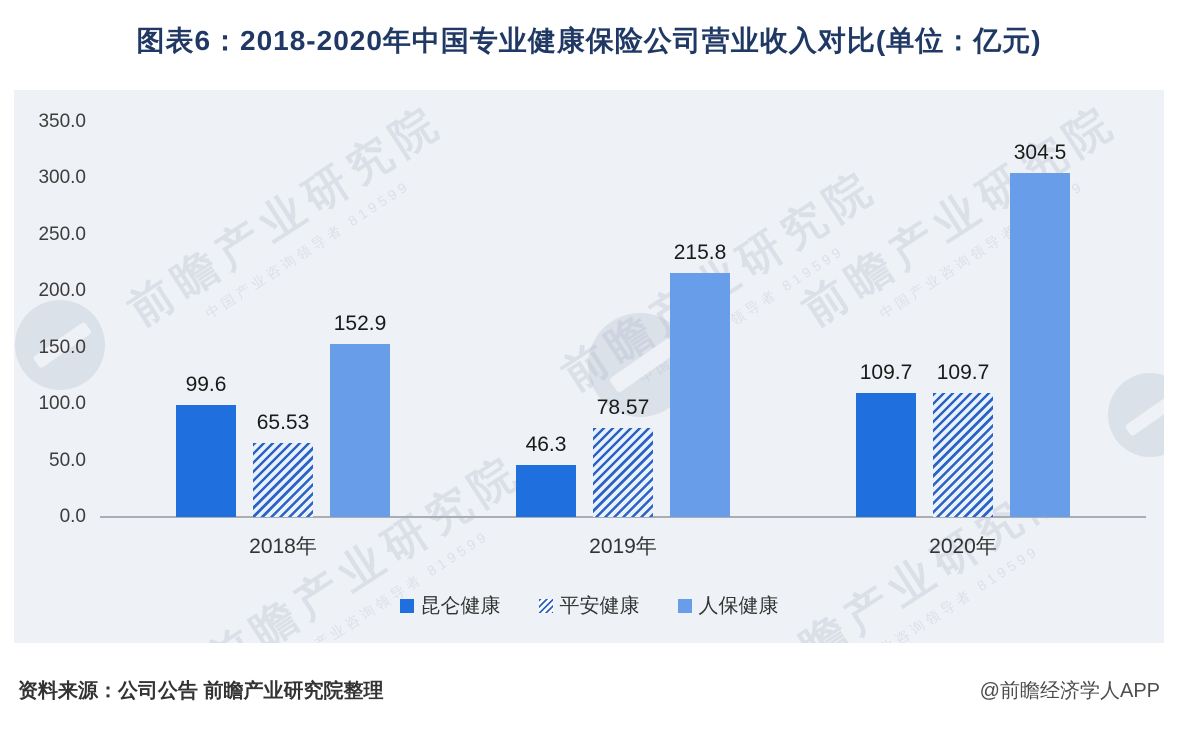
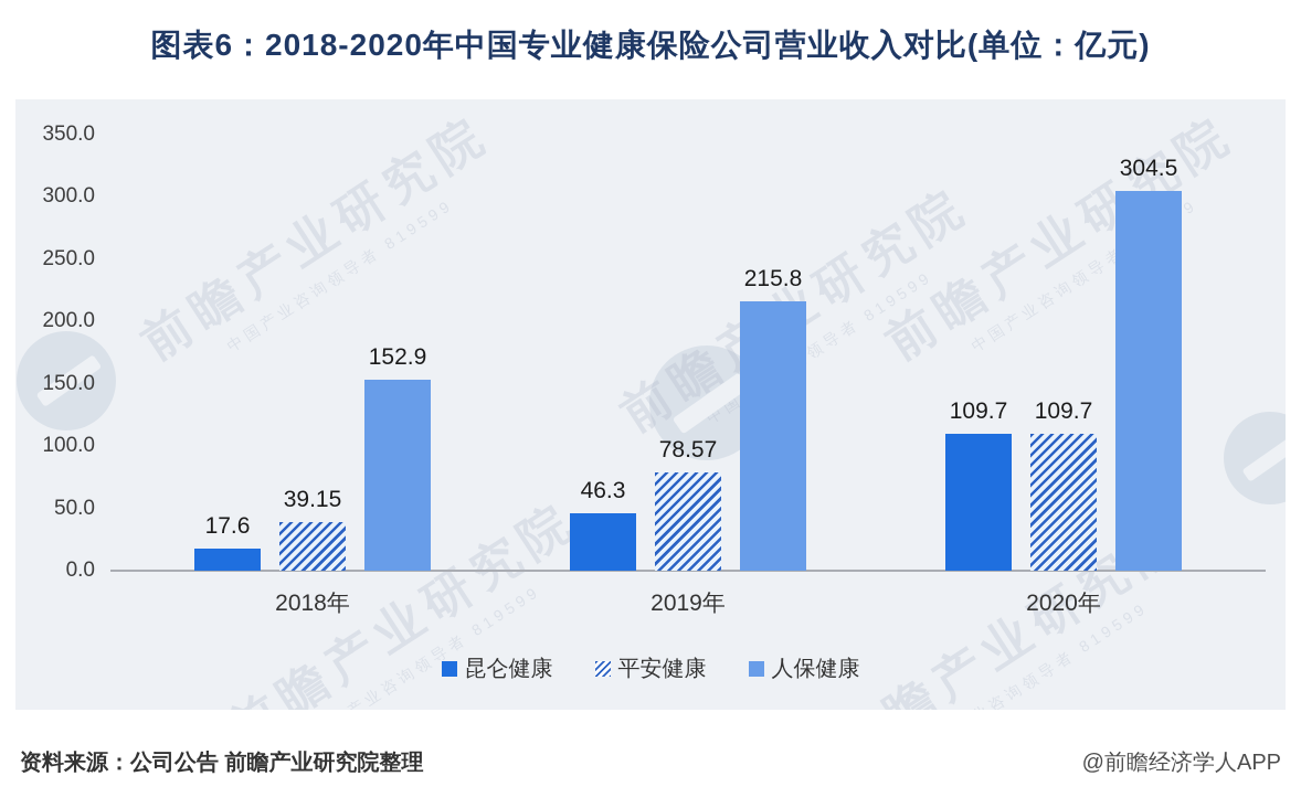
昆仑健康/2018年: 99.6 -> 17.6
平安健康/2018年: 65.53 -> 39.15
